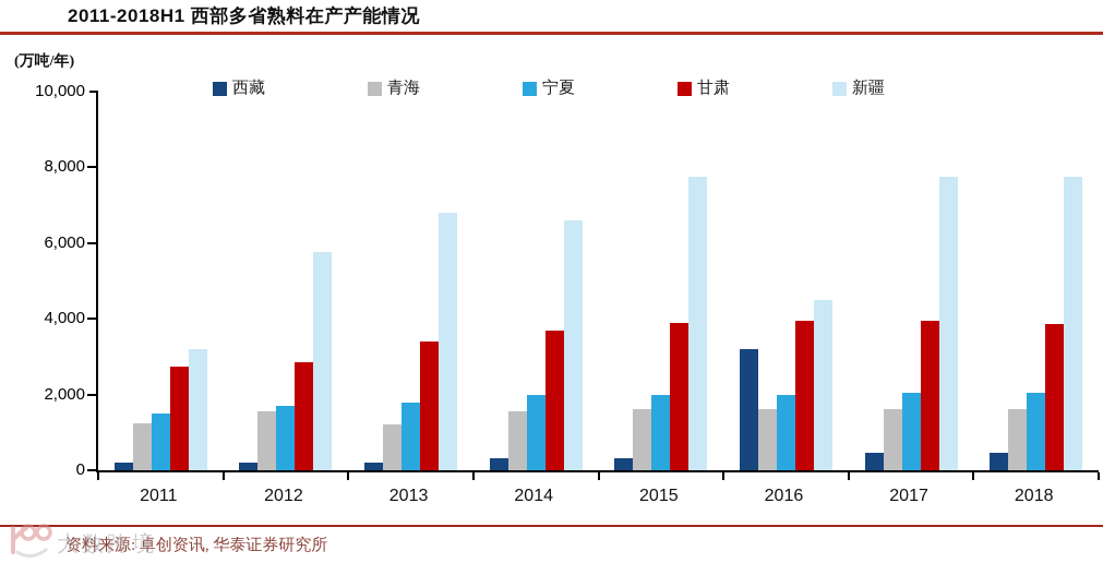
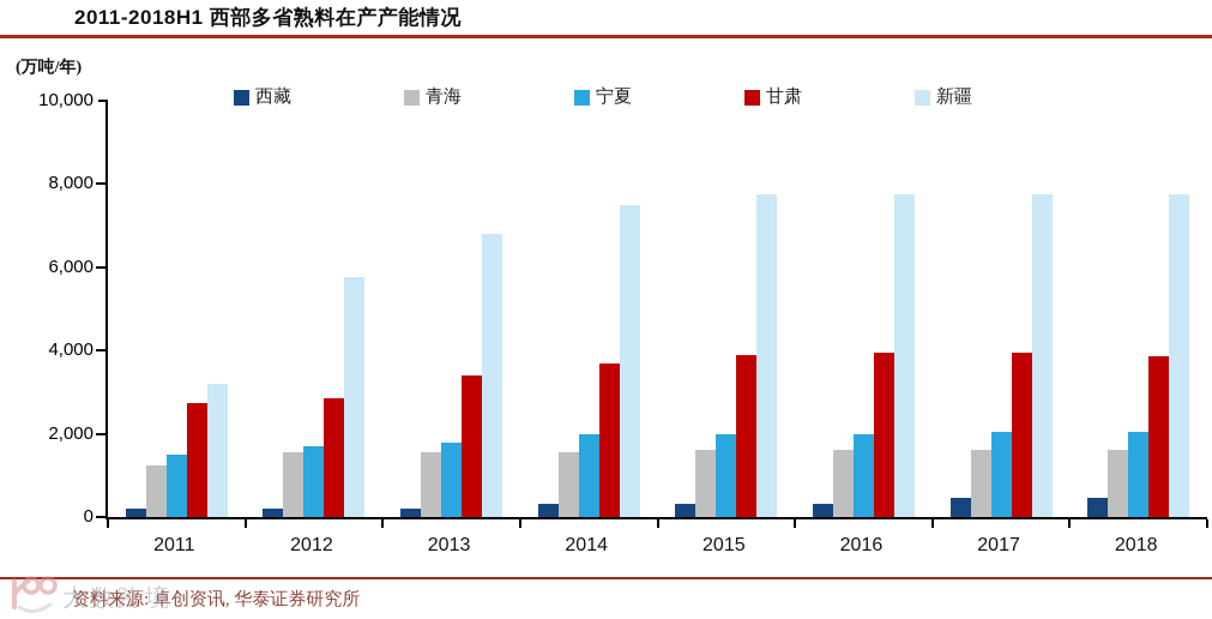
青海/2013: 1200 -> 1600
新疆/2014: 6600 -> 7500
西藏/2016: 3200 -> 300
新疆/2016: 4500 -> 7800
